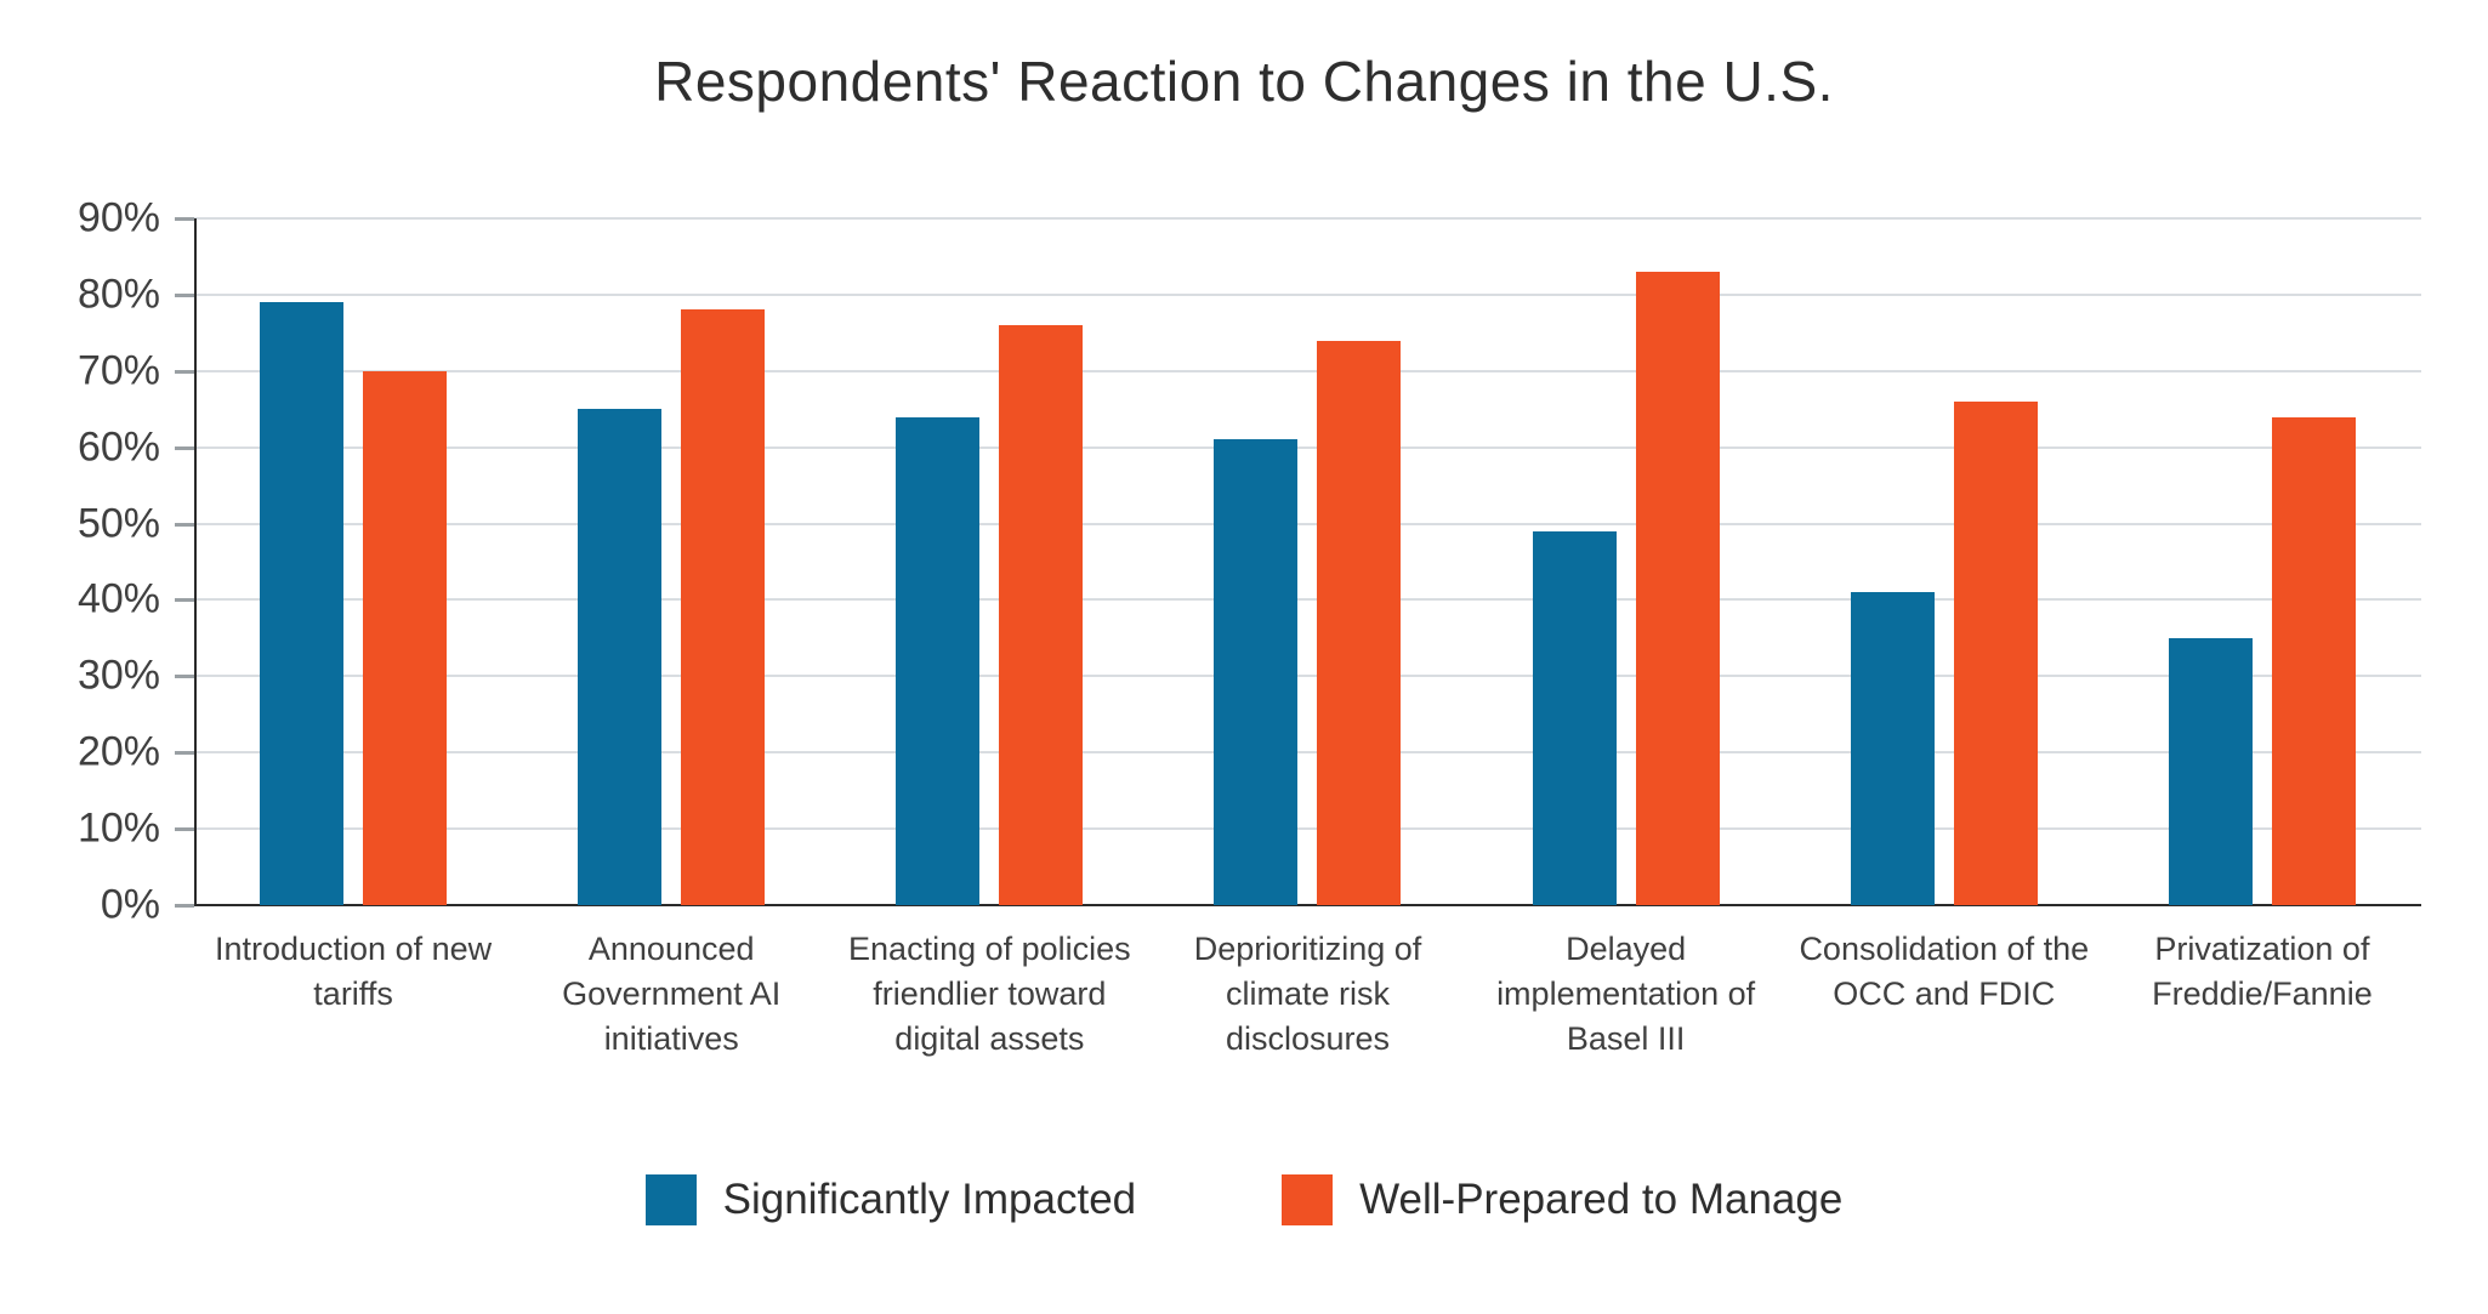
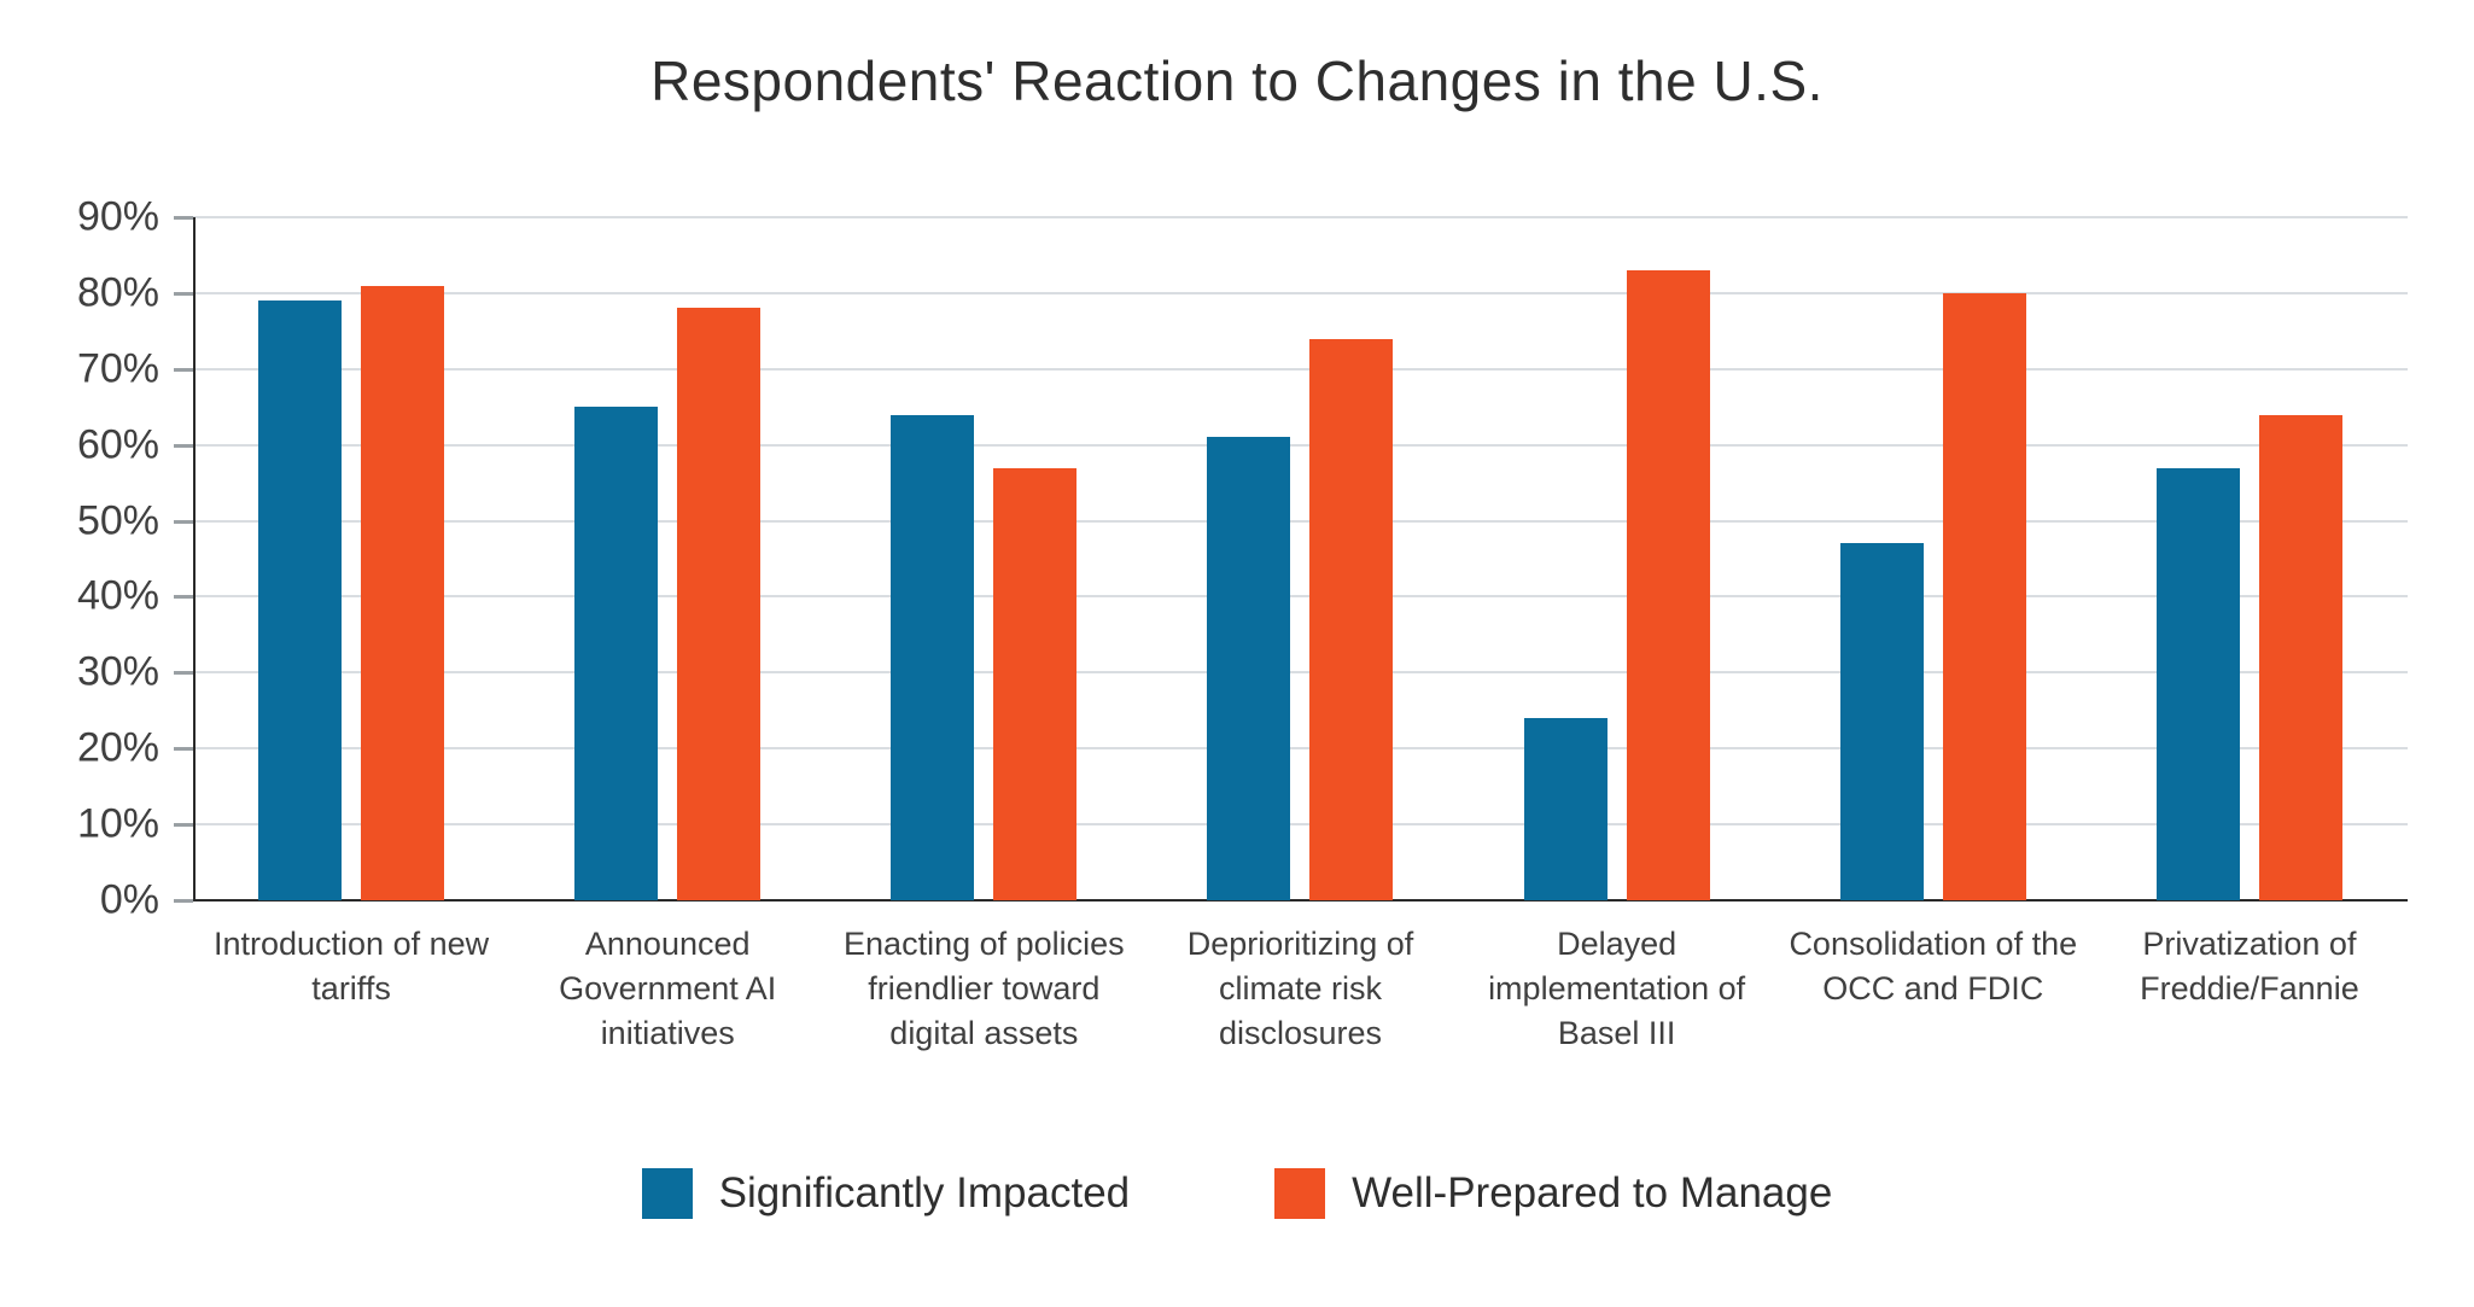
Well-Prepared to Manage/Introduction of new tariffs: 70% -> 81%
Well-Prepared to Manage/Enacting of policies friendlier toward digital assets: 76% -> 57%
Significantly Impacted/Delayed implementation of Basel III: 49% -> 24%
Significantly Impacted/Consolidation of the OCC and FDIC: 41% -> 47%
Well-Prepared to Manage/Consolidation of the OCC and FDIC: 66% -> 80%
Significantly Impacted/Privatization of Freddie/Fannie: 35% -> 57%
